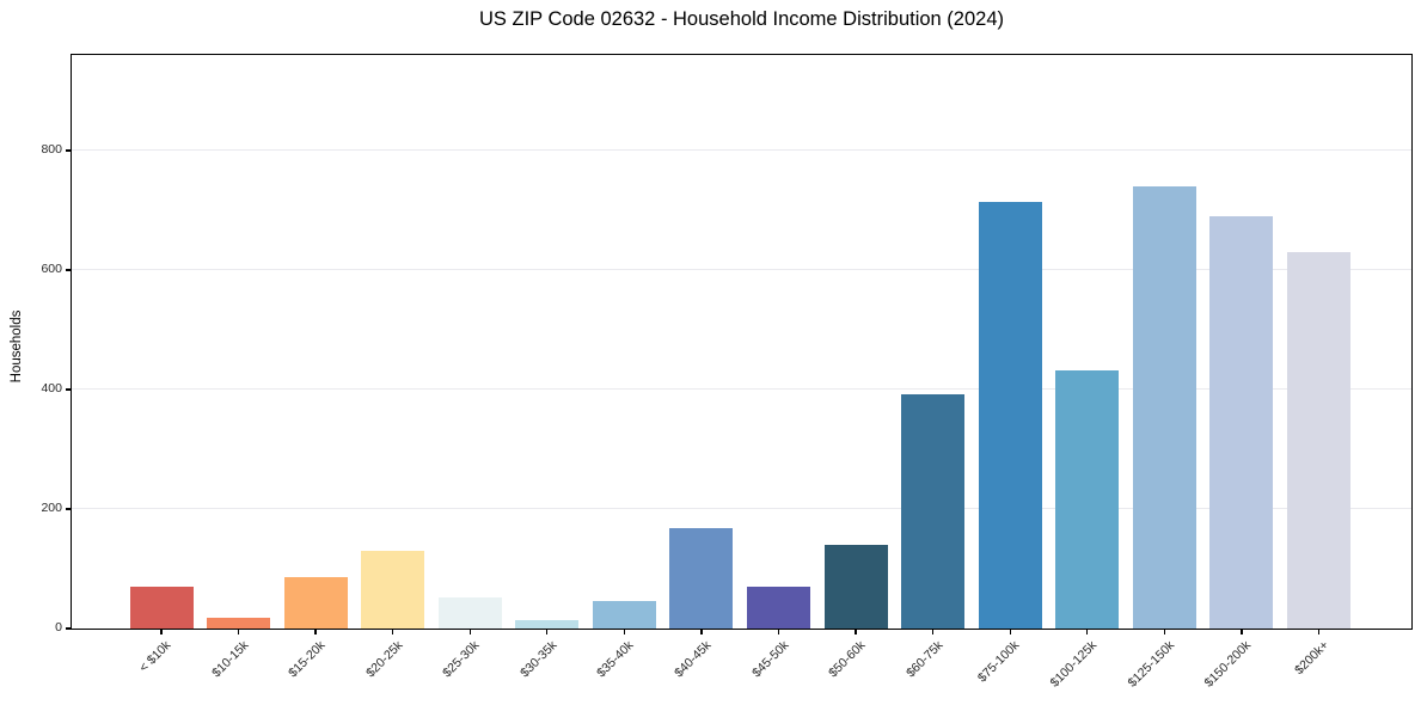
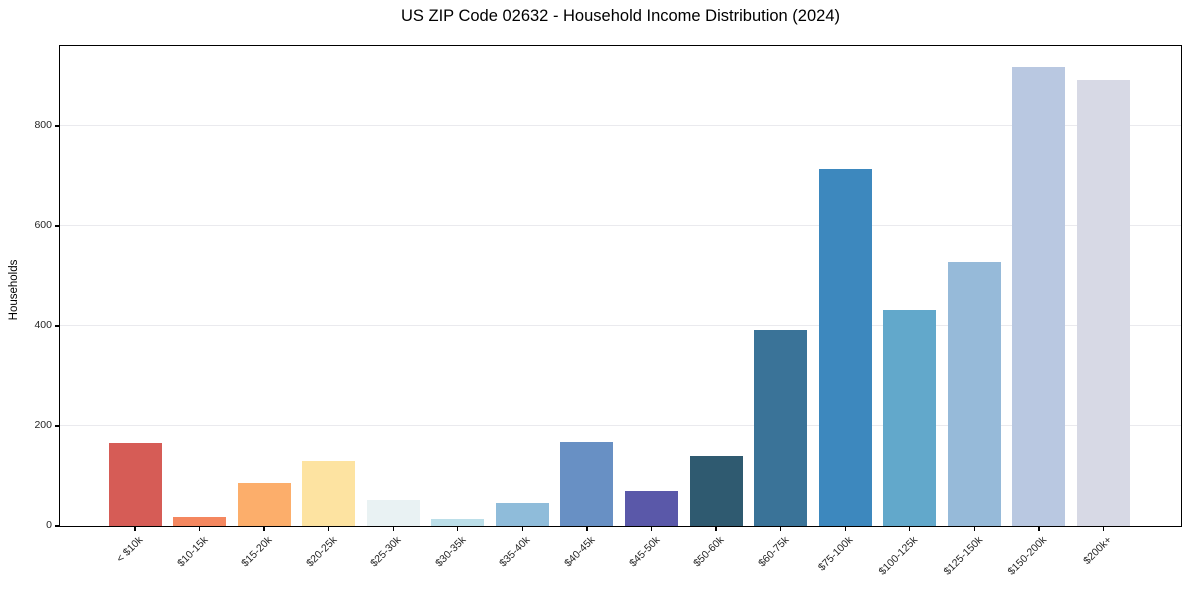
< $10k: 70 -> 170
$125-150k: 740 -> 530
$150-200k: 690 -> 920
$200k+: 630 -> 890
